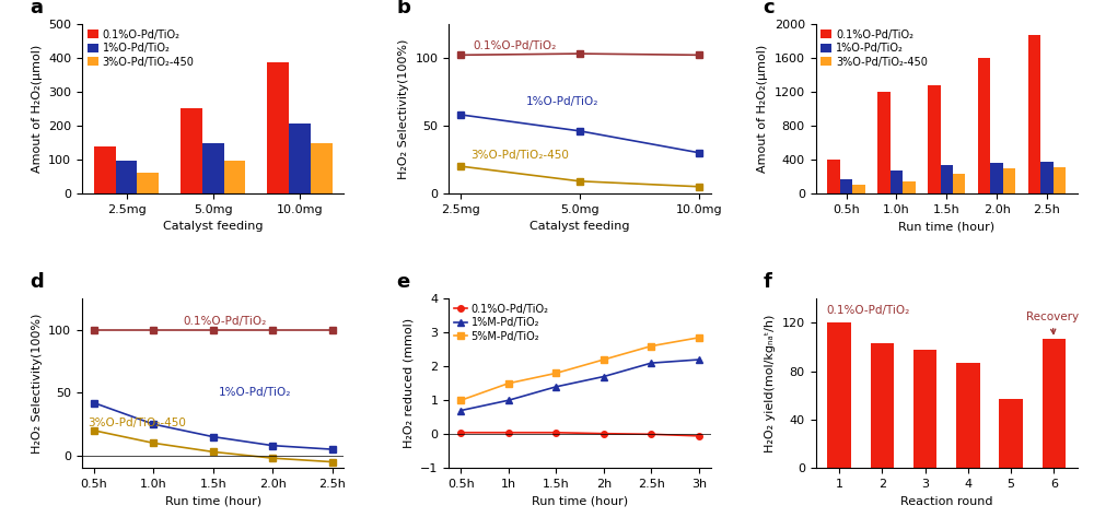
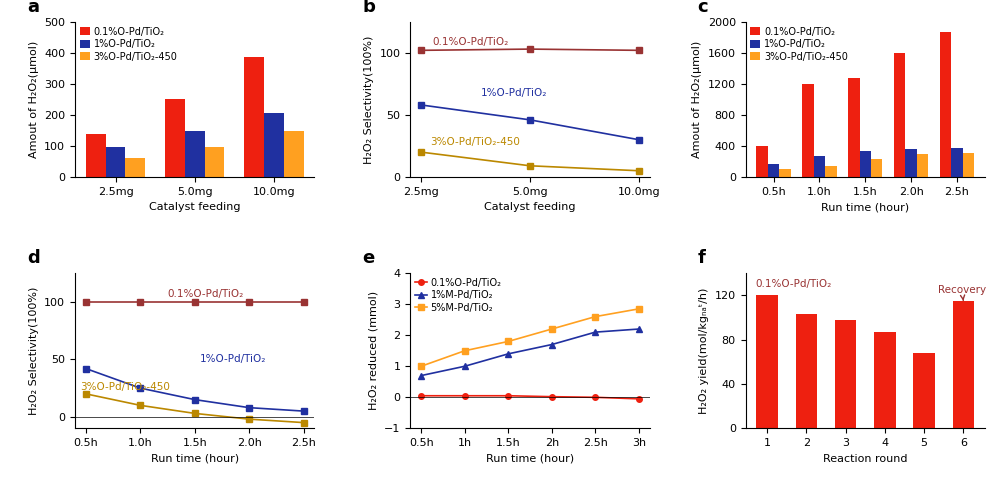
5: 57 -> 68
6: 107 -> 115
